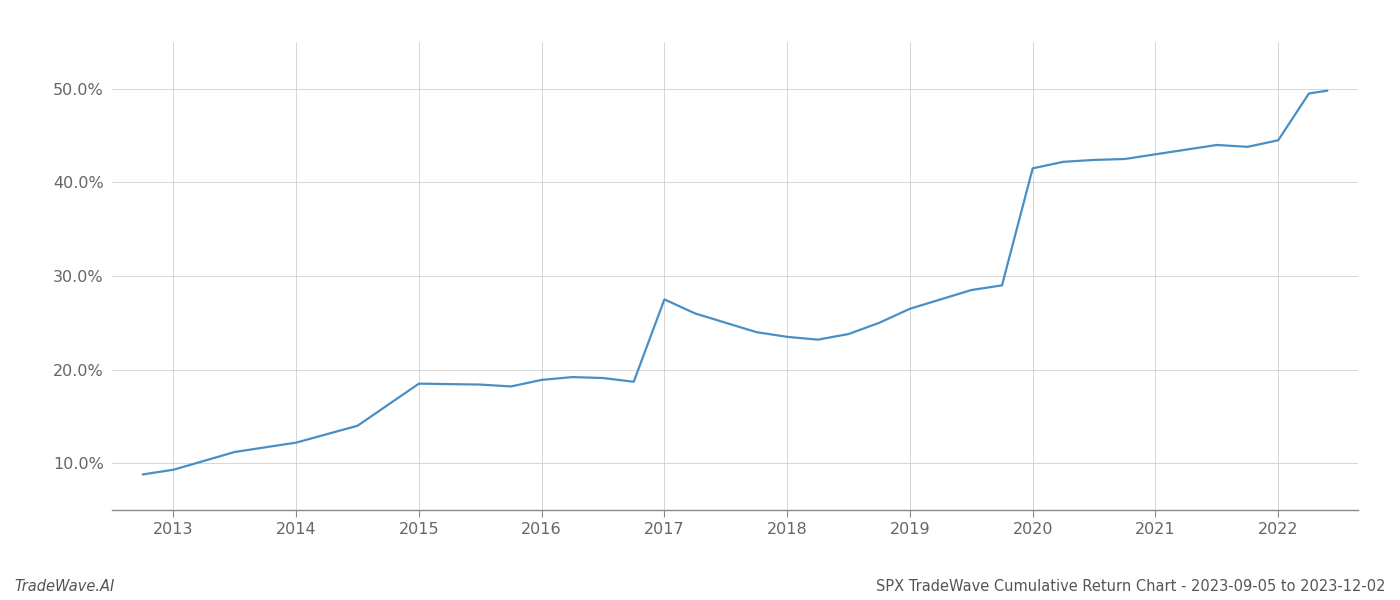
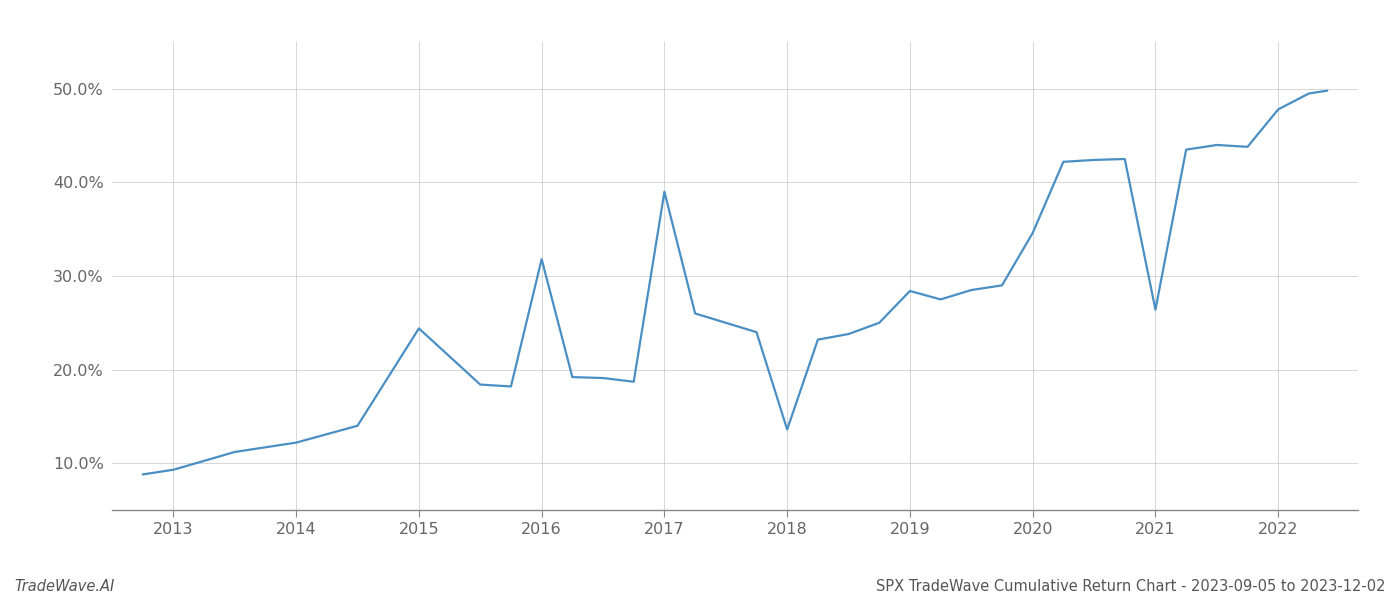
2015: 18.5% -> 24.4%
2016: 18.9% -> 31.8%
2017: 27.5% -> 39.0%
2018: 23.5% -> 13.6%
2019: 26.5% -> 28.4%
2020: 41.5% -> 34.6%
2021: 43.0% -> 26.4%
2022: 44.5% -> 47.8%
